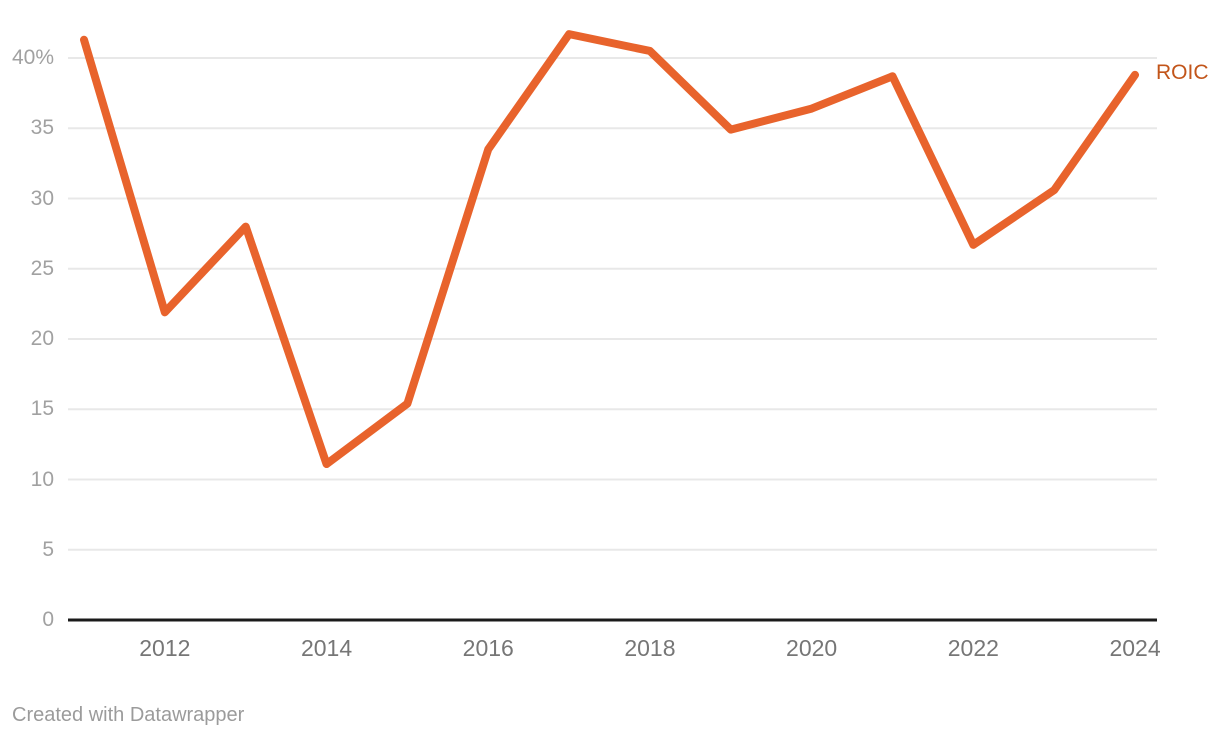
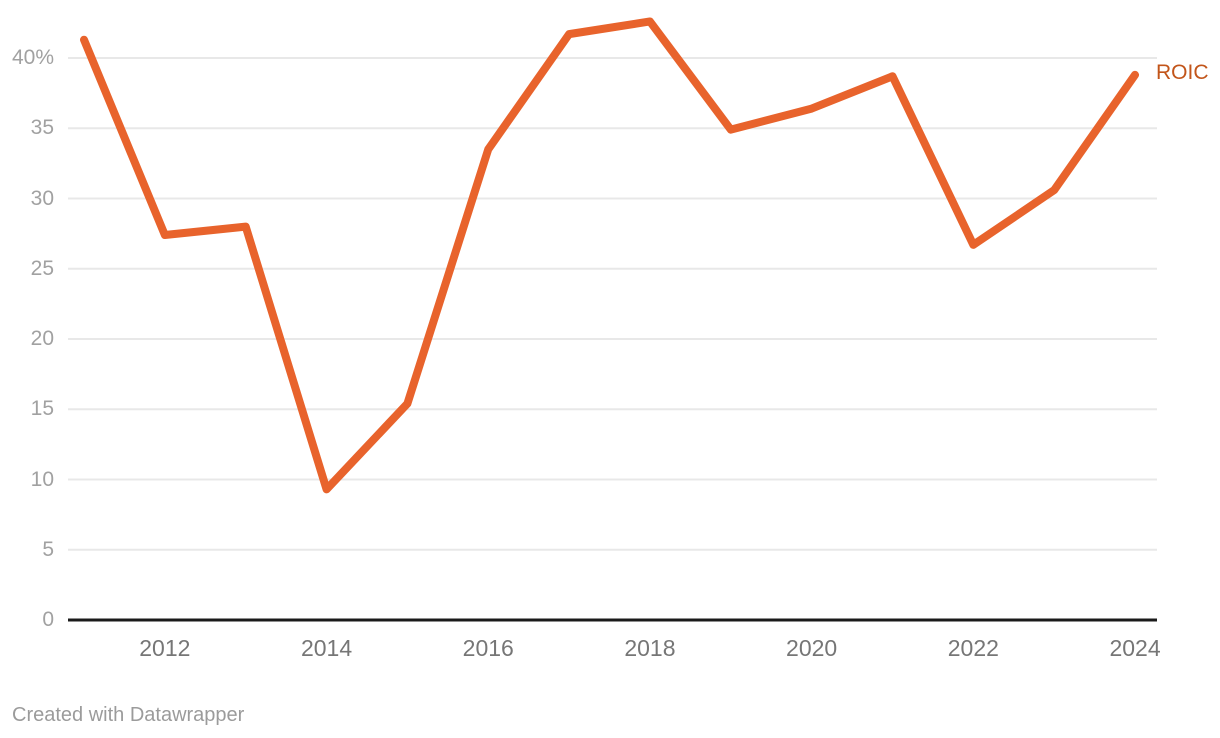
2012: 21.9% -> 27.4%
2014: 11.1% -> 9.3%
2018: 40.5% -> 42.6%
